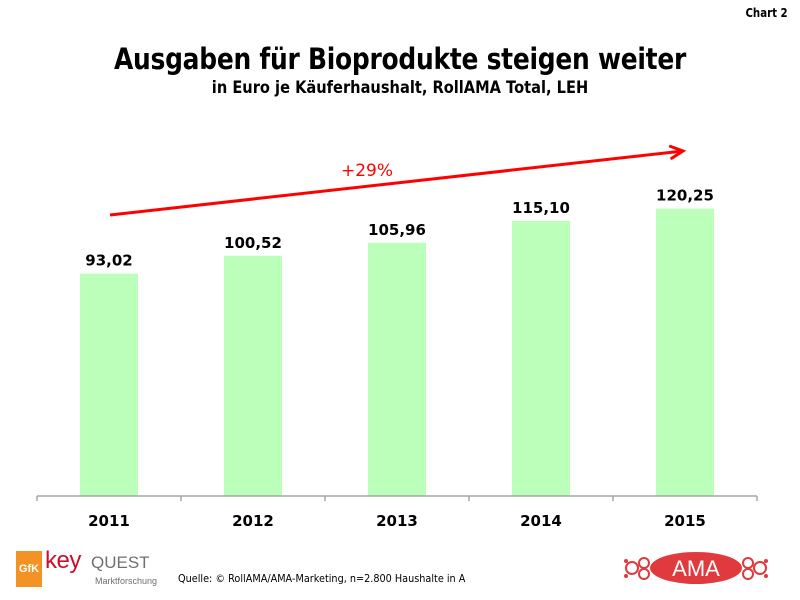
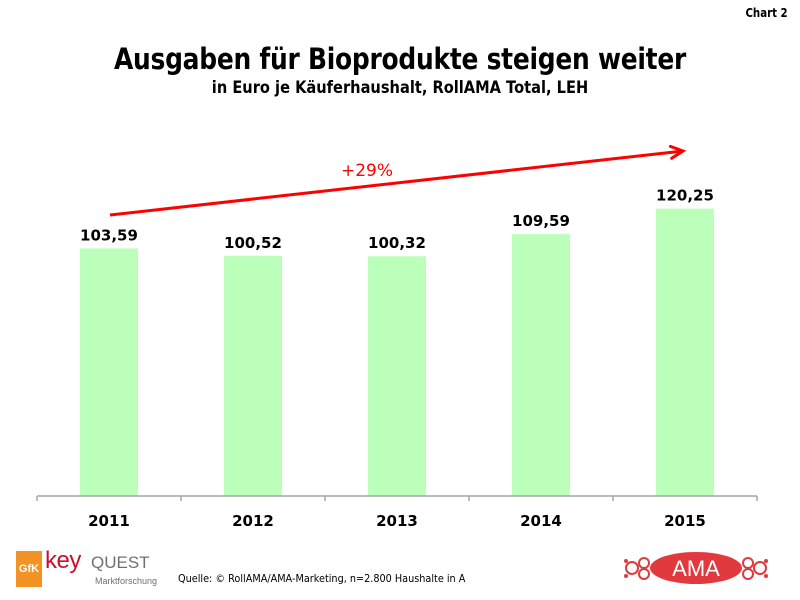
2011: 93,02 -> 103,59
2013: 105,96 -> 100,32
2014: 115,10 -> 109,59
